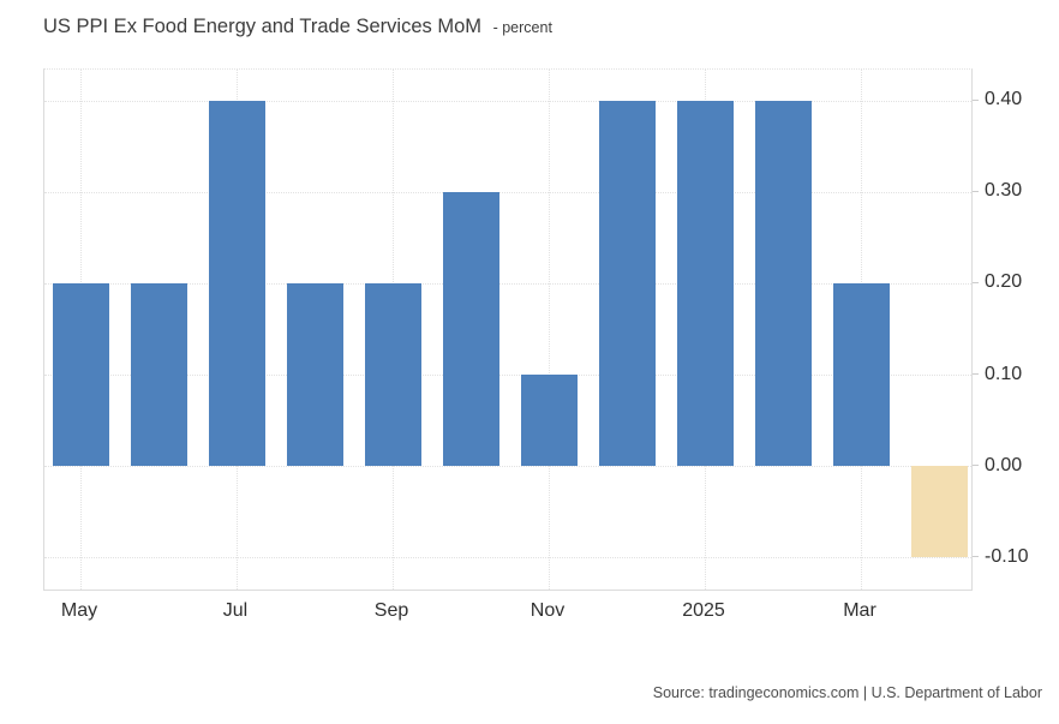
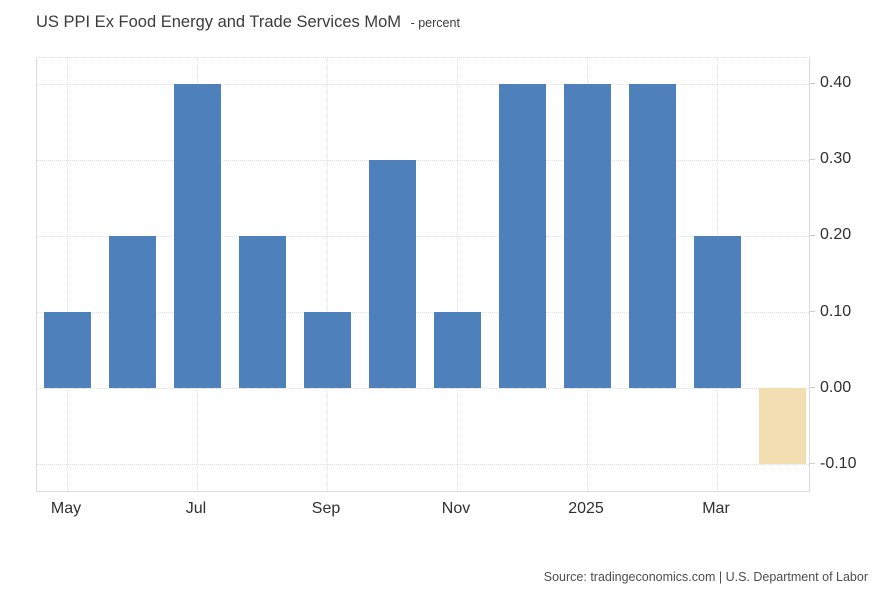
May: 0.2 -> 0.1
Sep: 0.2 -> 0.1
